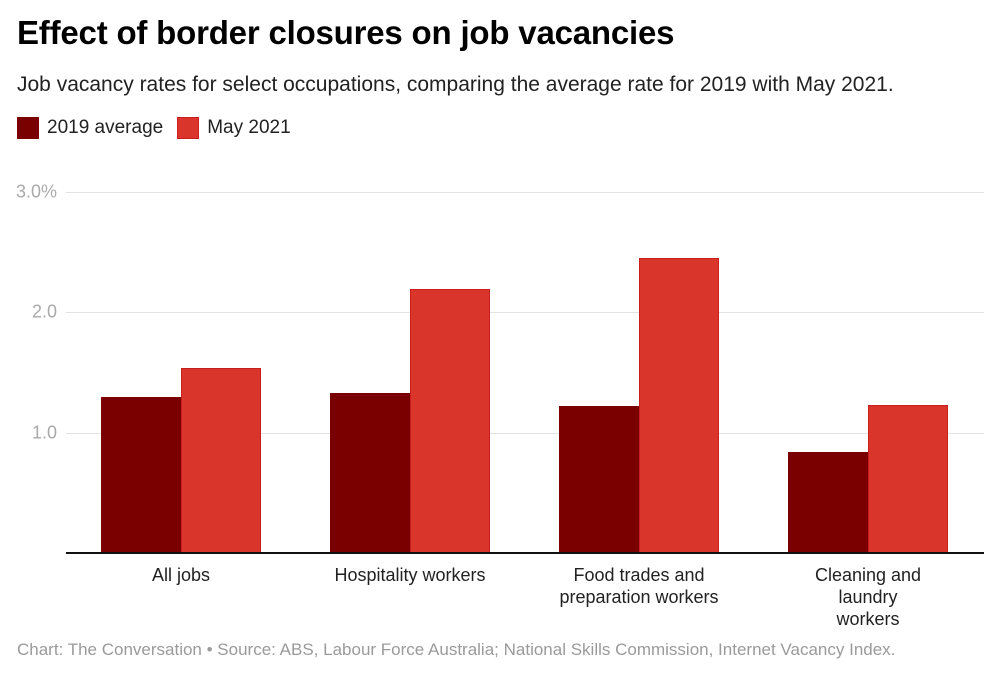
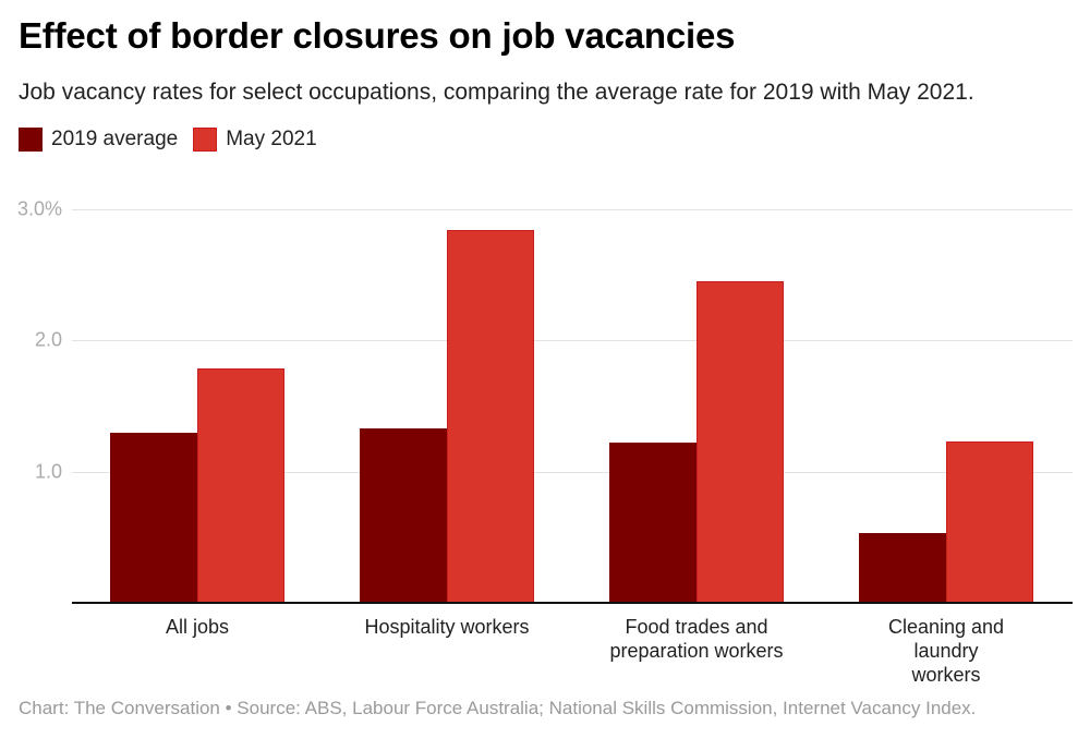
May 2021/All jobs: 1.54% -> 1.79%
May 2021/Hospitality workers: 2.19% -> 2.84%
2019 average/Cleaning and laundry workers: 0.84% -> 0.53%
